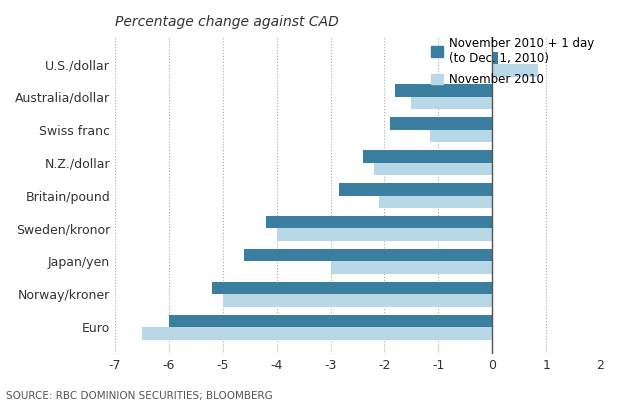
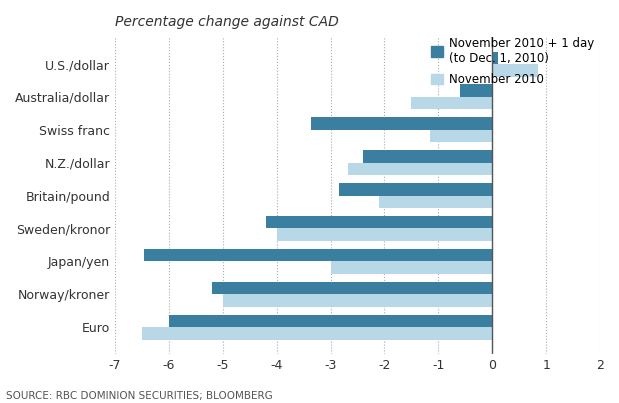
November 2010 + 1 day (to Dec. 1, 2010)/Australia/dollar: -1.80 -> -0.60
November 2010 + 1 day (to Dec. 1, 2010)/Swiss franc: -1.90 -> -3.36
November 2010/N.Z./dollar: -2.20 -> -2.68
November 2010 + 1 day (to Dec. 1, 2010)/Japan/yen: -4.60 -> -6.46
